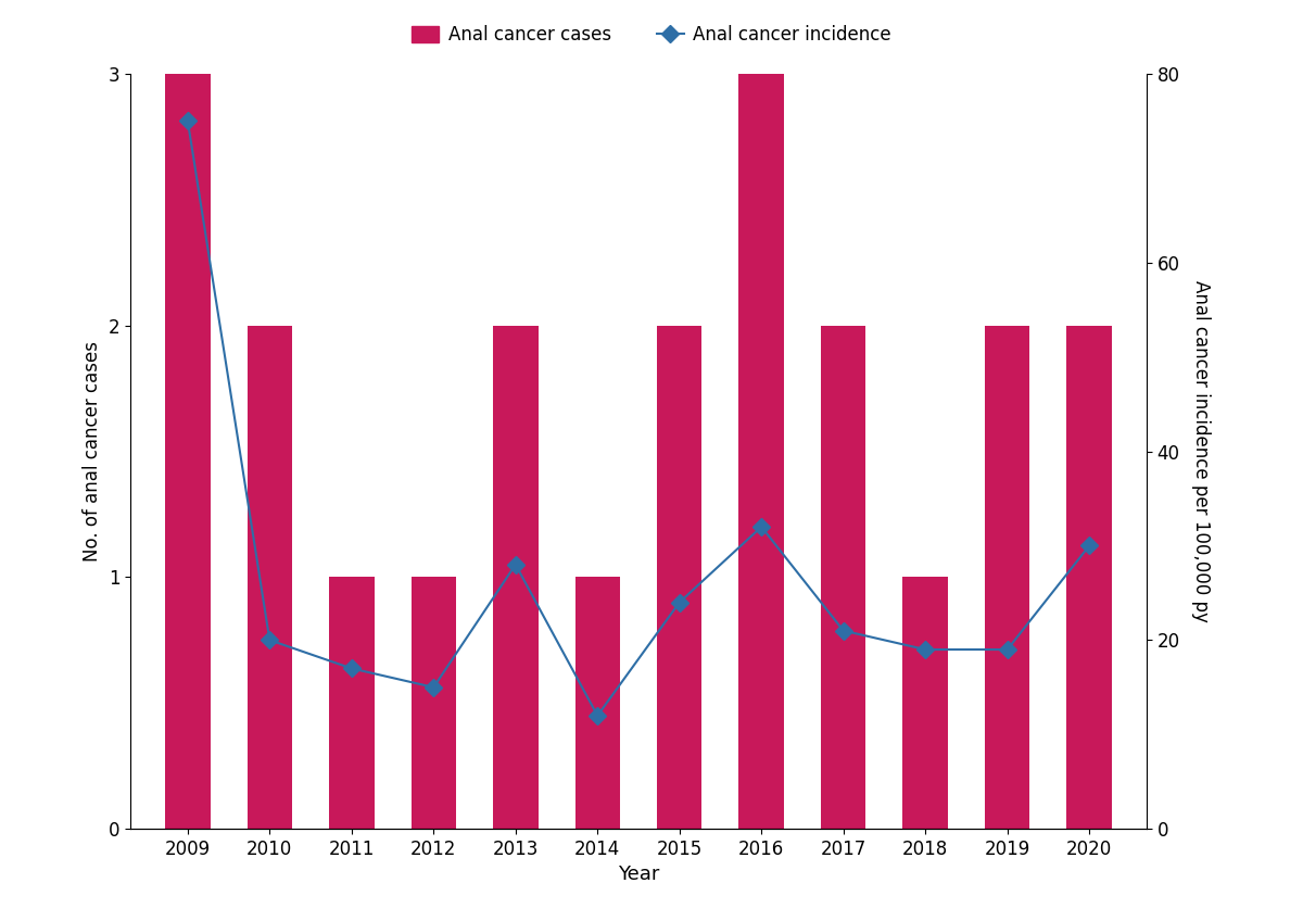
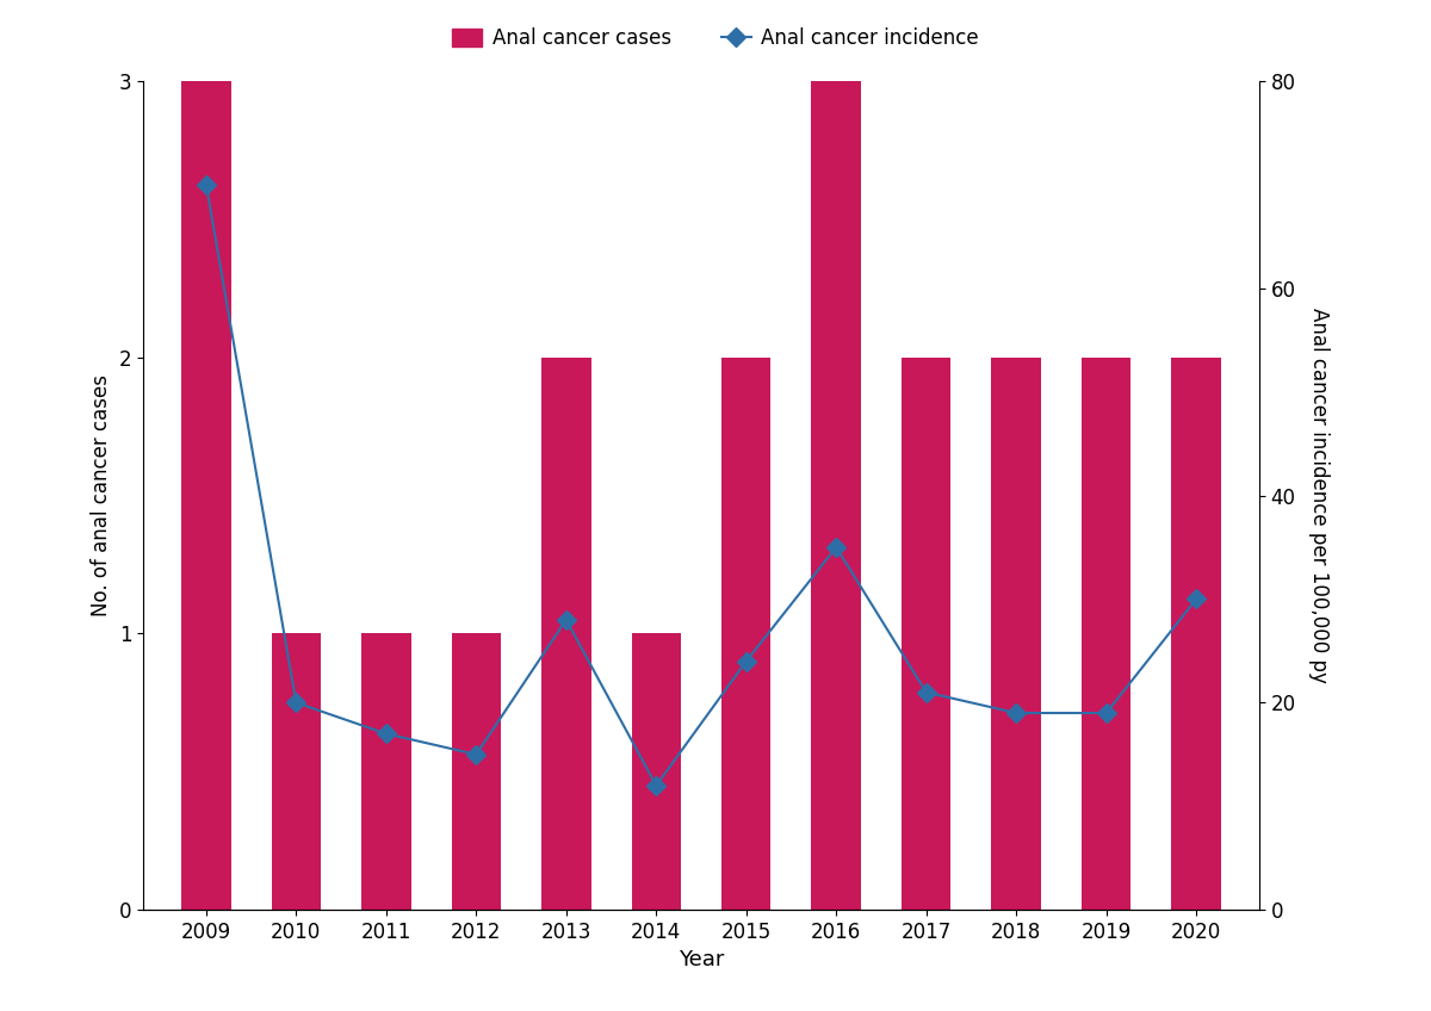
Anal cancer incidence/2009: 75 -> 70
Anal cancer cases/2010: 2 -> 1
Anal cancer incidence/2016: 32 -> 35
Anal cancer cases/2018: 1 -> 2
